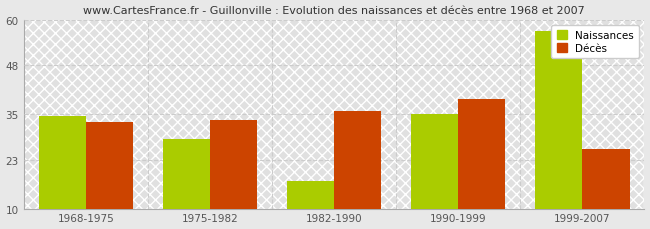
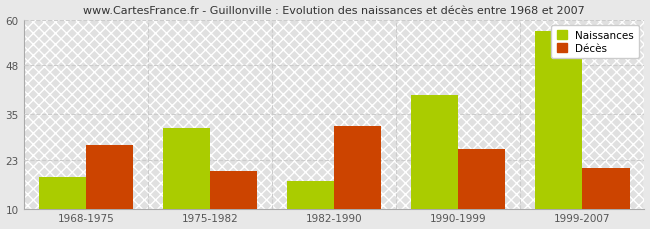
Naissances/1968-1975: 34.5 -> 18.5
Décès/1968-1975: 33.0 -> 27.0
Naissances/1975-1982: 28.5 -> 31.5
Décès/1975-1982: 33.5 -> 20.0
Décès/1982-1990: 36.0 -> 32.0
Naissances/1990-1999: 35.0 -> 40.0
Décès/1990-1999: 39.0 -> 26.0
Décès/1999-2007: 26.0 -> 21.0
